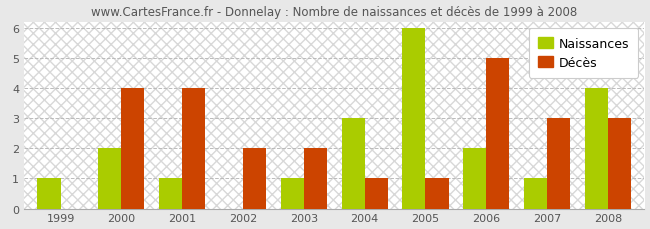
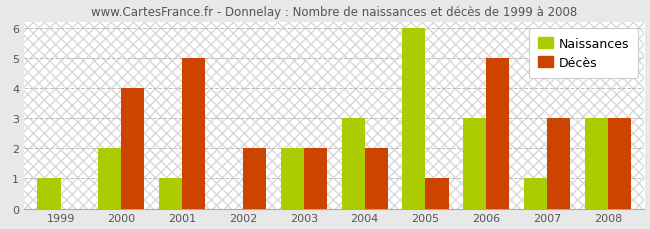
Décès/2001: 4 -> 5
Naissances/2003: 1 -> 2
Décès/2004: 1 -> 2
Naissances/2006: 2 -> 3
Naissances/2008: 4 -> 3
